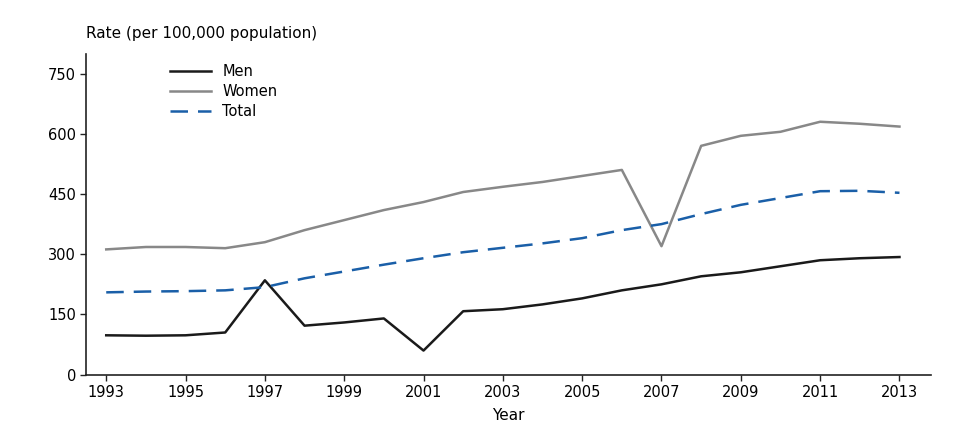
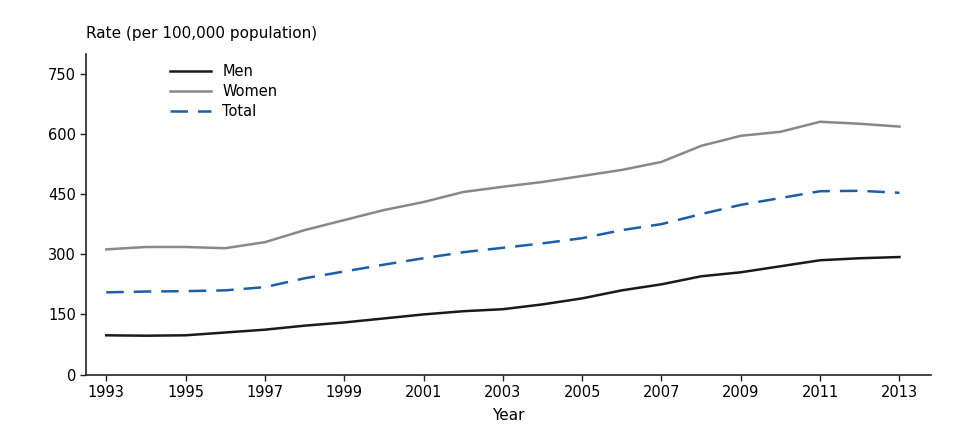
Men/1997: 235 -> 112
Men/2001: 60 -> 150
Women/2007: 320 -> 530
